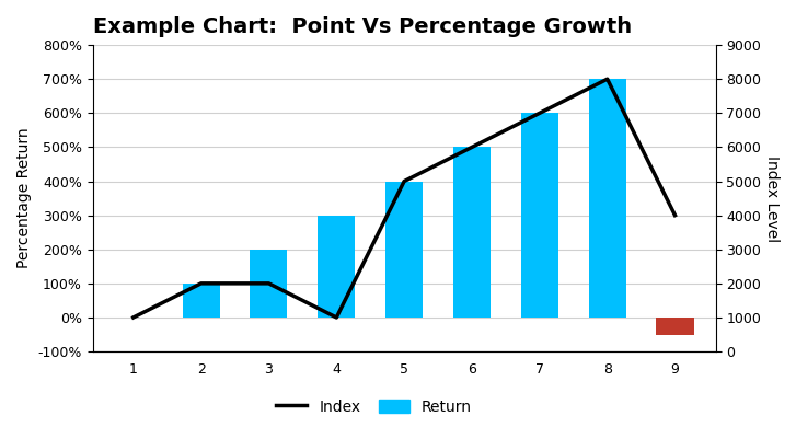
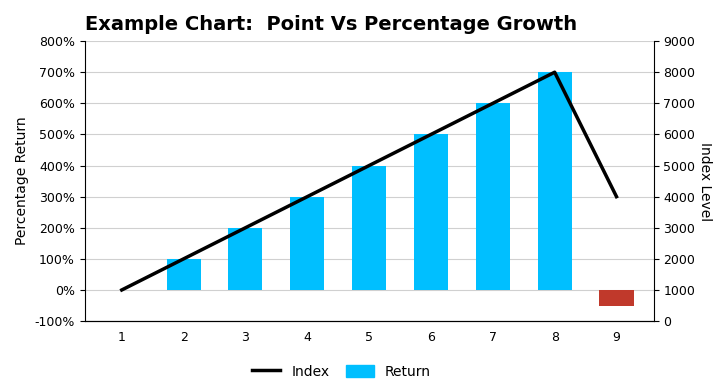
Index/3: 2000 -> 3000
Index/4: 1000 -> 4000
